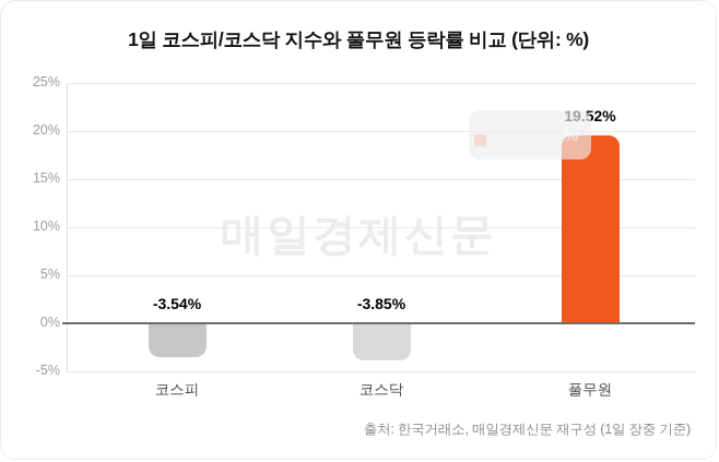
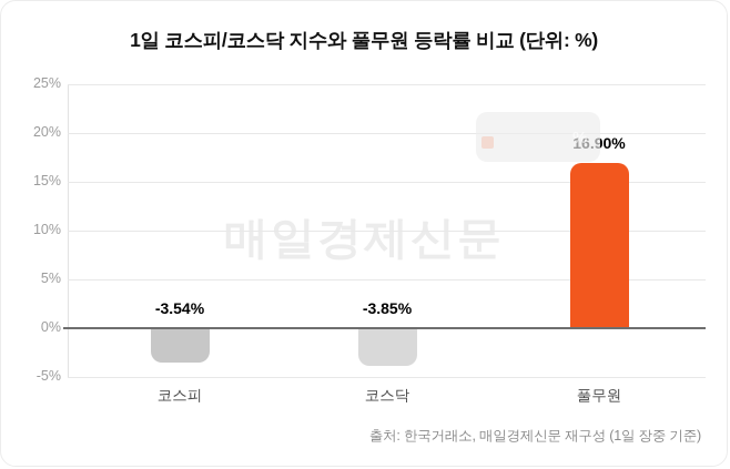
풀무원: 19.52% -> 16.90%
